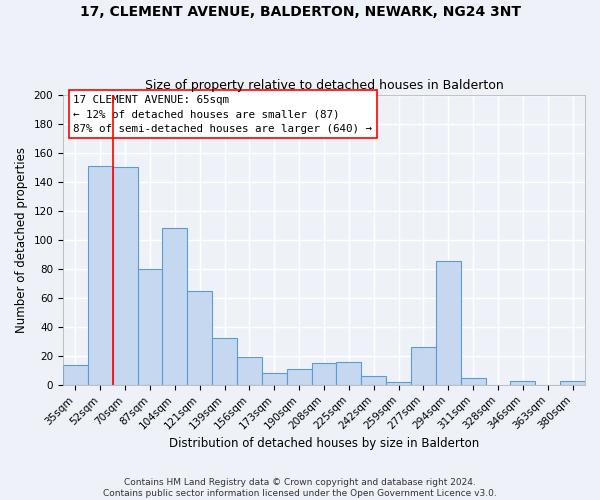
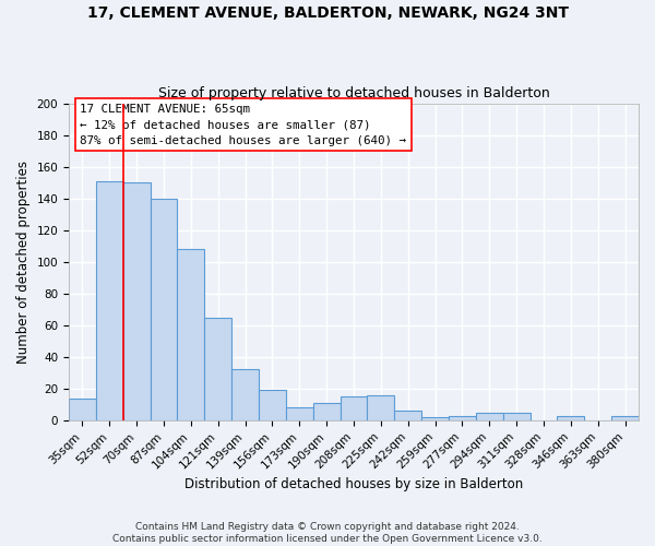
87sqm: 80 -> 140
277sqm: 26 -> 3
294sqm: 85 -> 5
